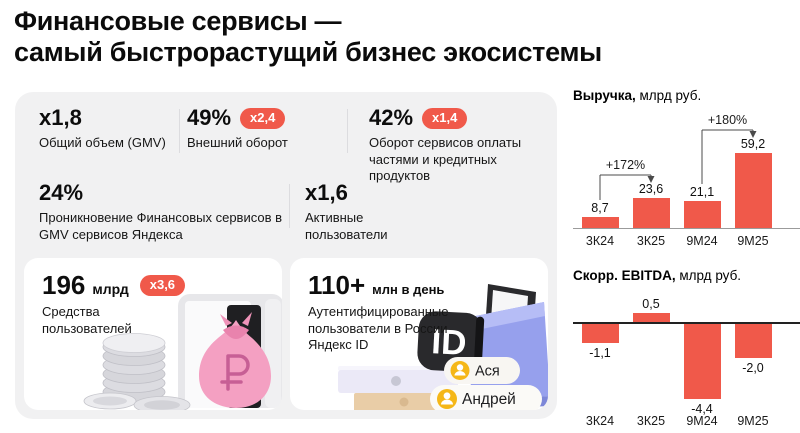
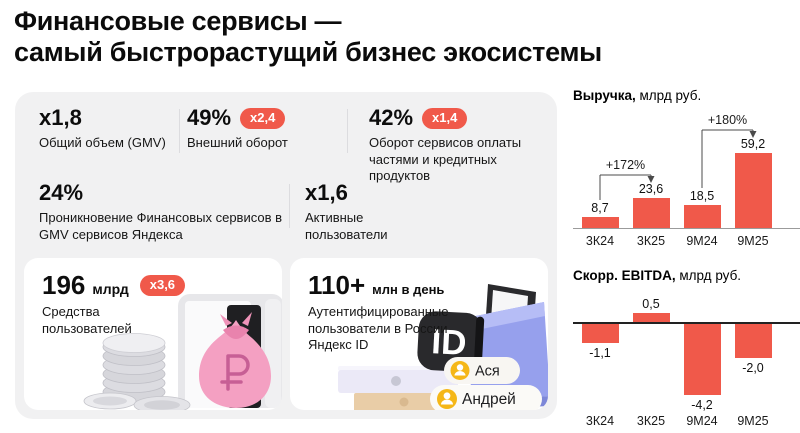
Выручка,/9М24: 21,1 -> 18,5
Скорр. EBITDA,/9М24: -4,4 -> -4,2
